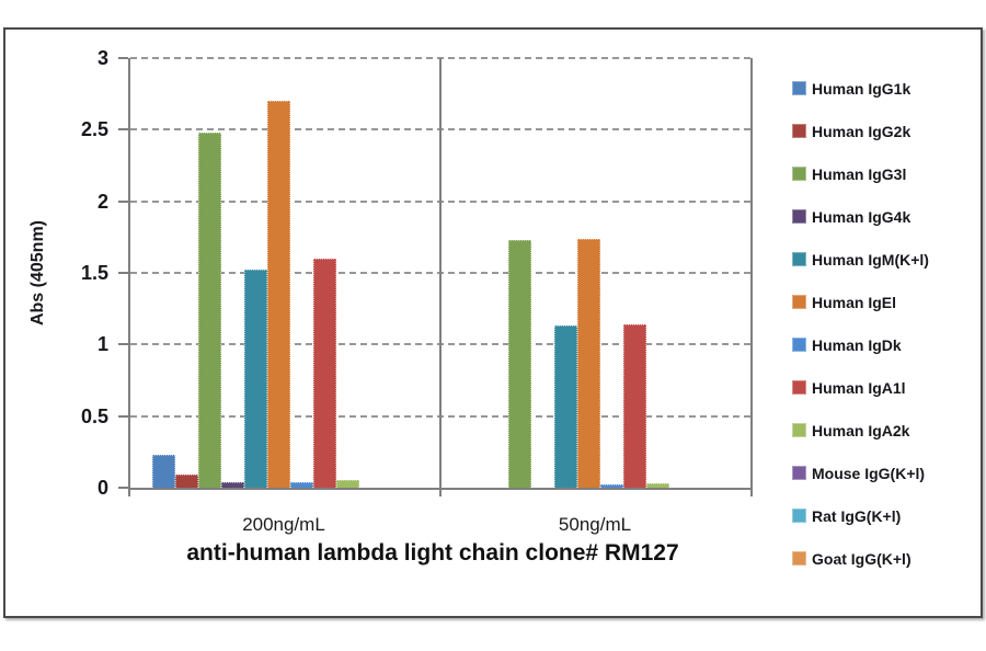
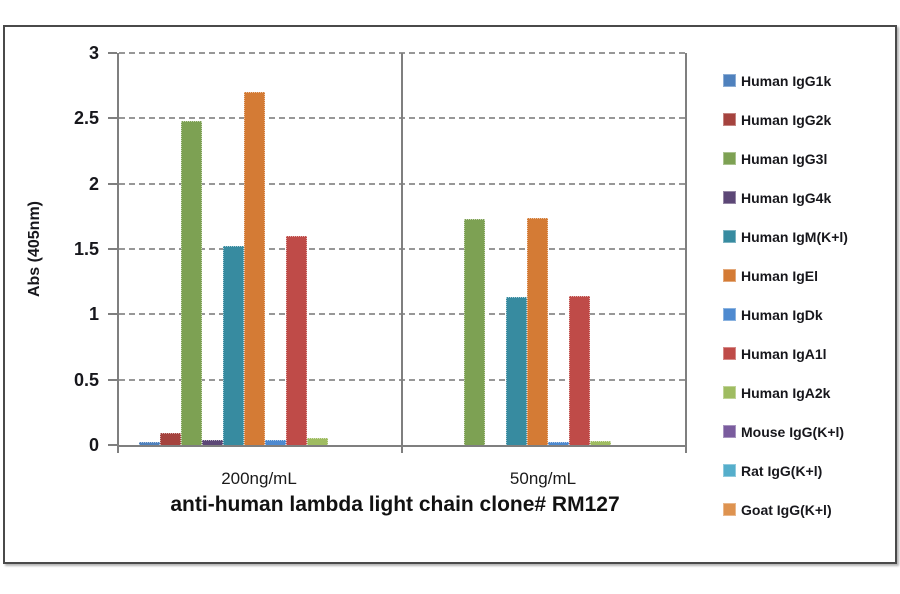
Human IgG1k/200ng/mL: 0.23 -> 0.02
